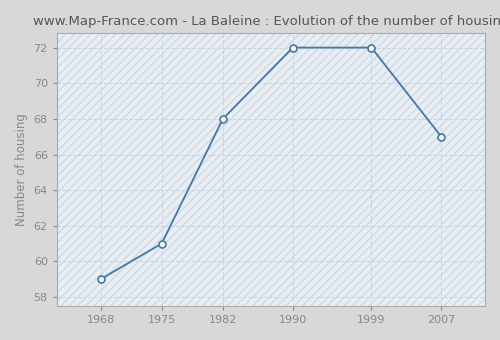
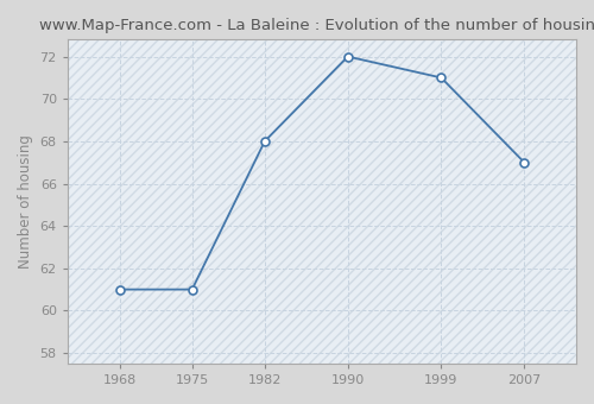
1968: 59 -> 61
1999: 72 -> 71
